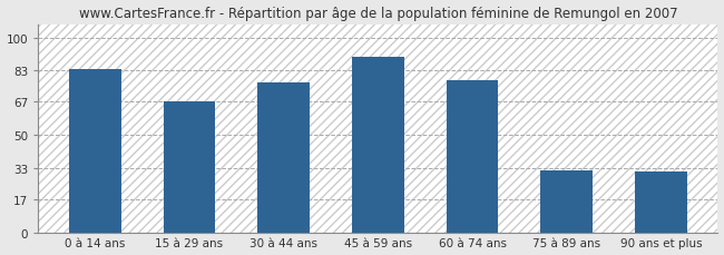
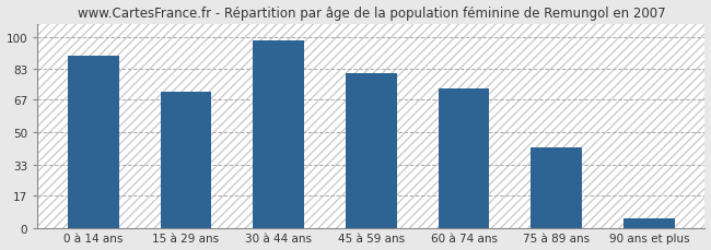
0 à 14 ans: 84 -> 90
15 à 29 ans: 67 -> 71
30 à 44 ans: 77 -> 98
45 à 59 ans: 90 -> 81
60 à 74 ans: 78 -> 73
75 à 89 ans: 32 -> 42
90 ans et plus: 31 -> 5
